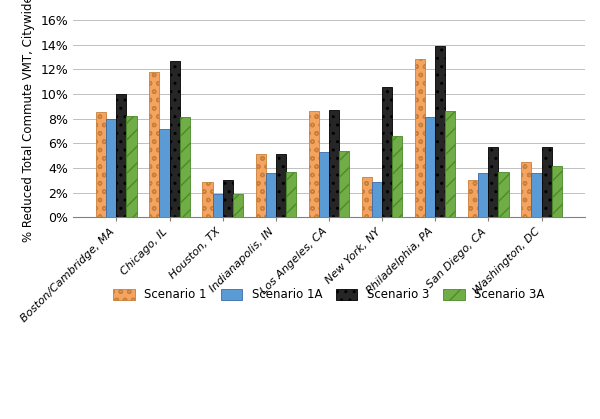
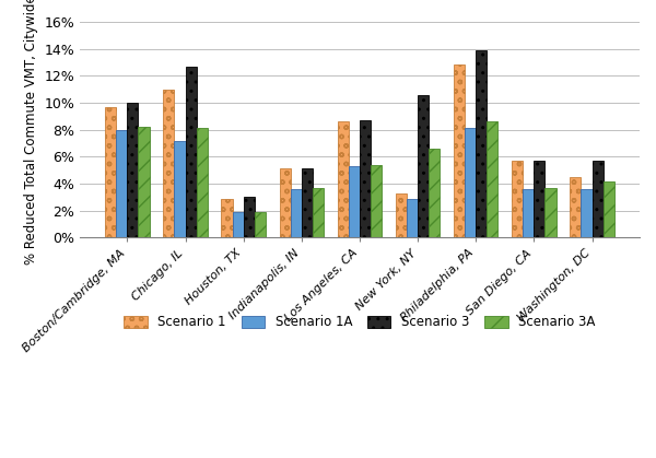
Scenario 1/Boston/Cambridge, MA: 8.5% -> 9.7%
Scenario 1/Chicago, IL: 11.8% -> 11.0%
Scenario 1/San Diego, CA: 3.0% -> 5.7%
